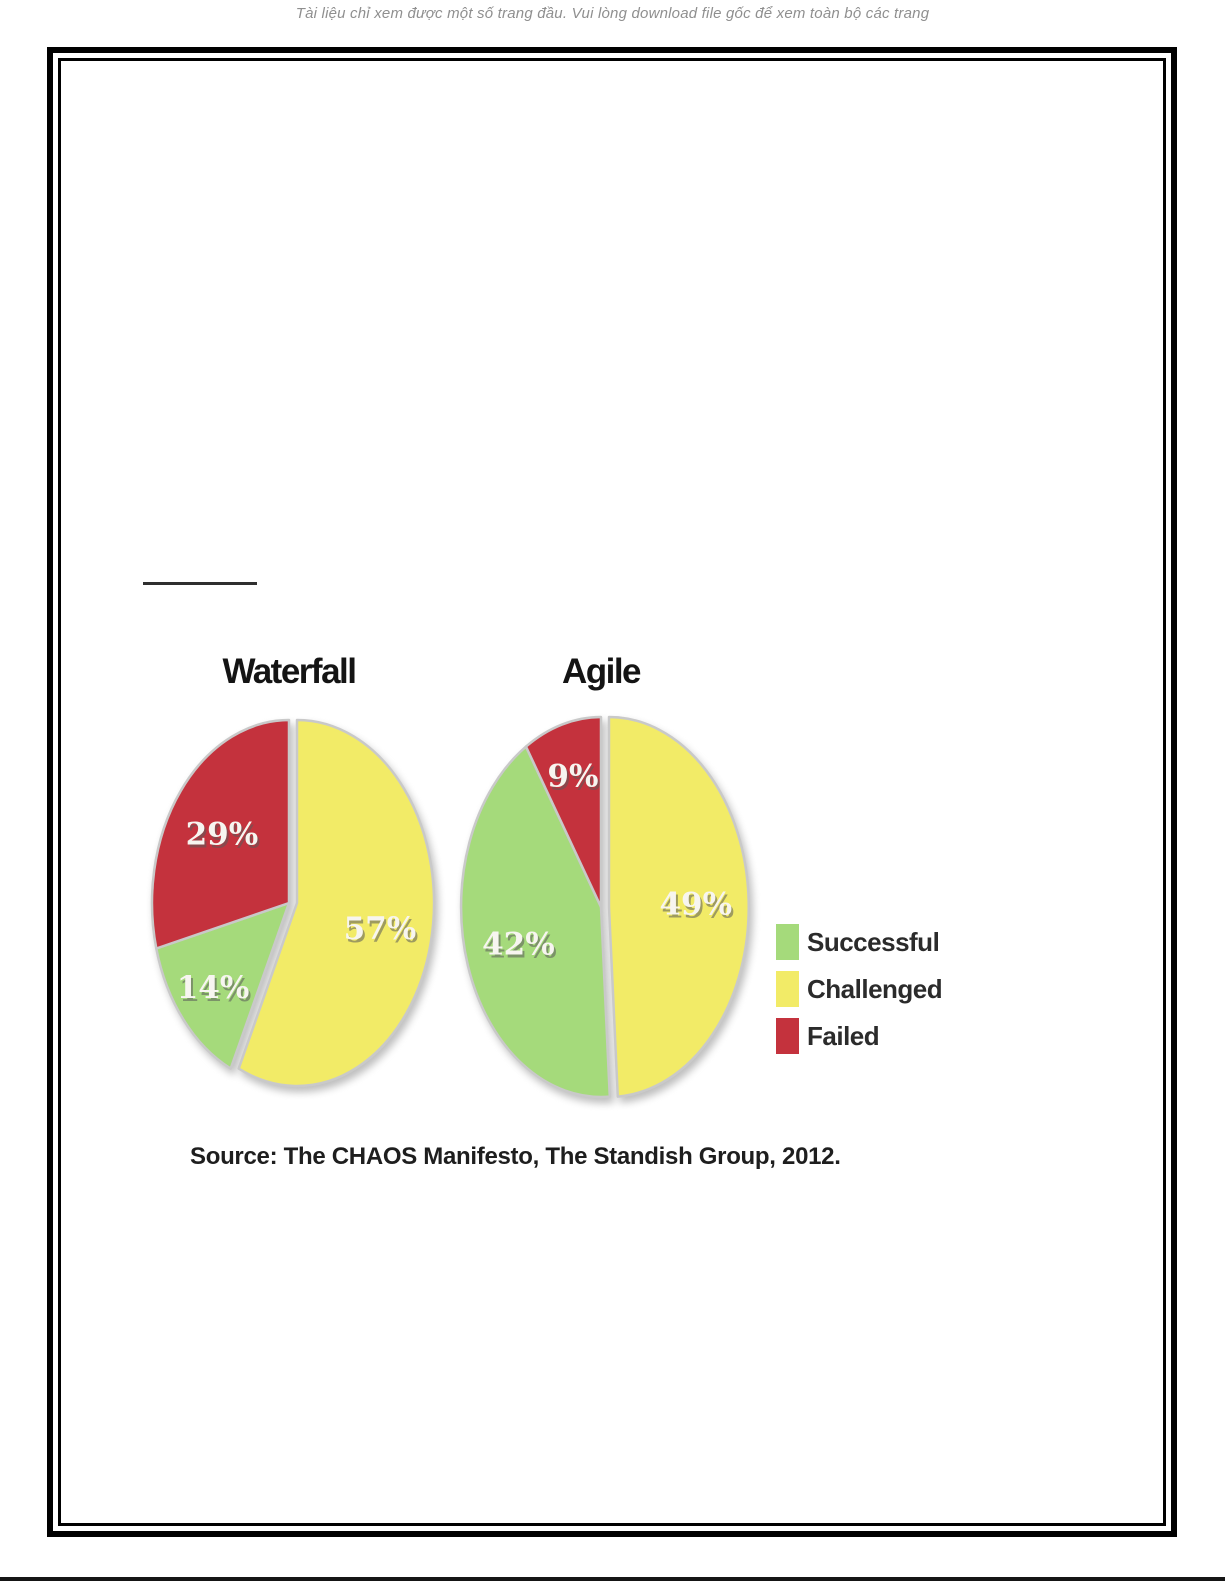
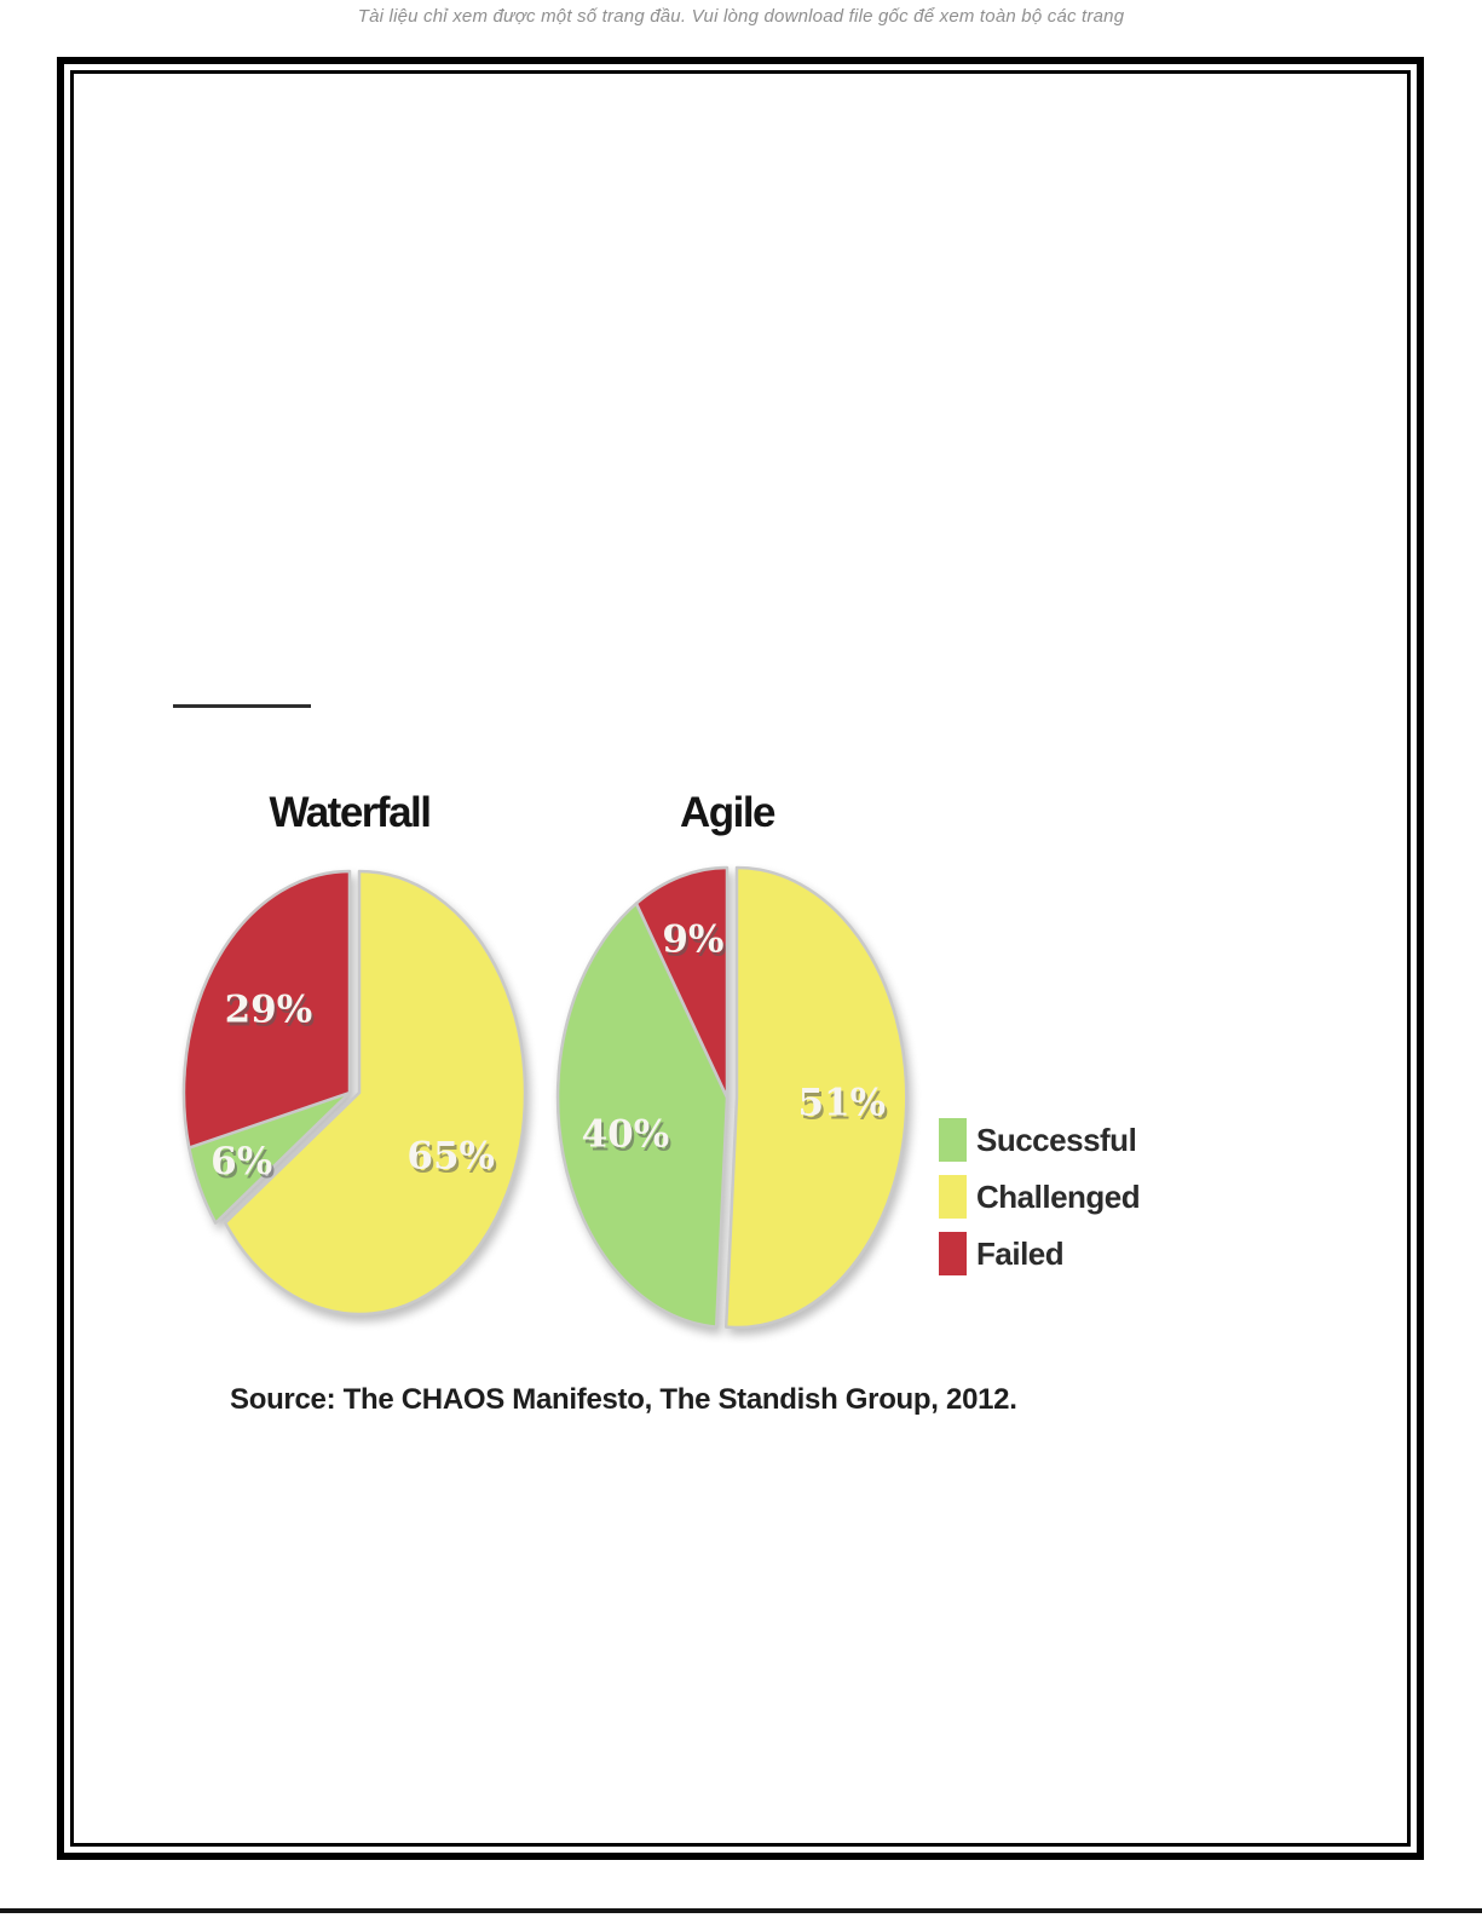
Waterfall/Challenged: 57% -> 65%
Waterfall/Successful: 14% -> 6%
Agile/Challenged: 49% -> 51%
Agile/Successful: 42% -> 40%
